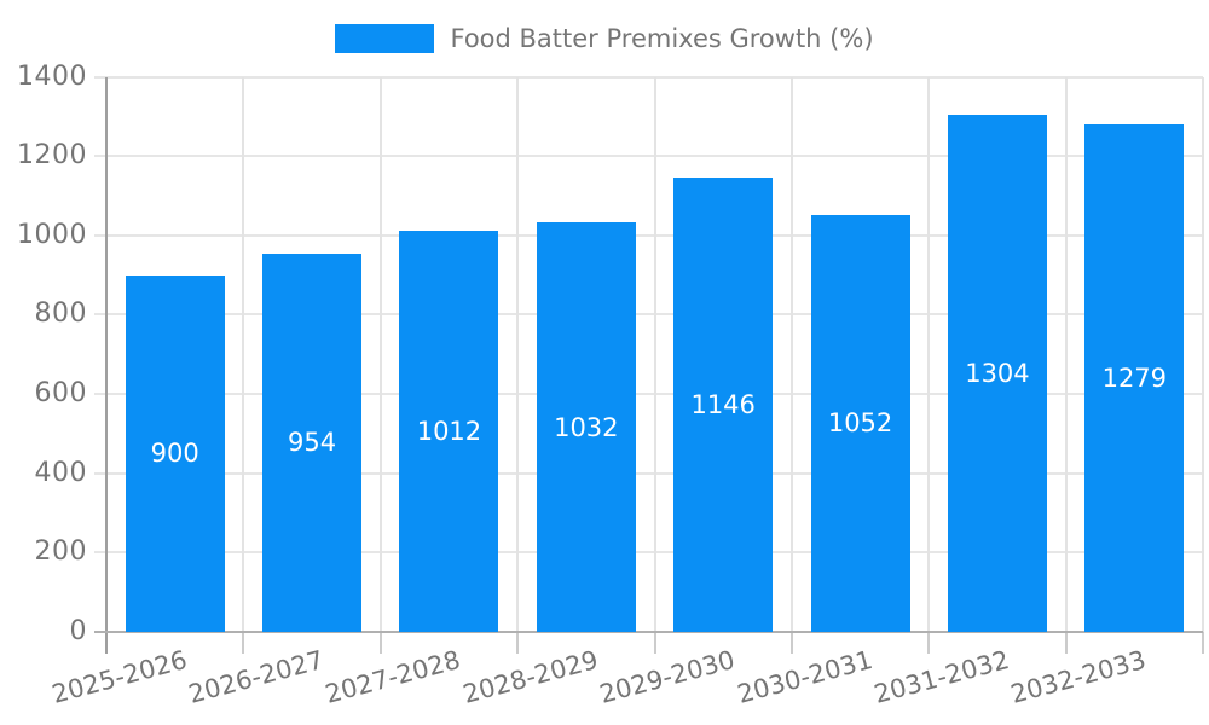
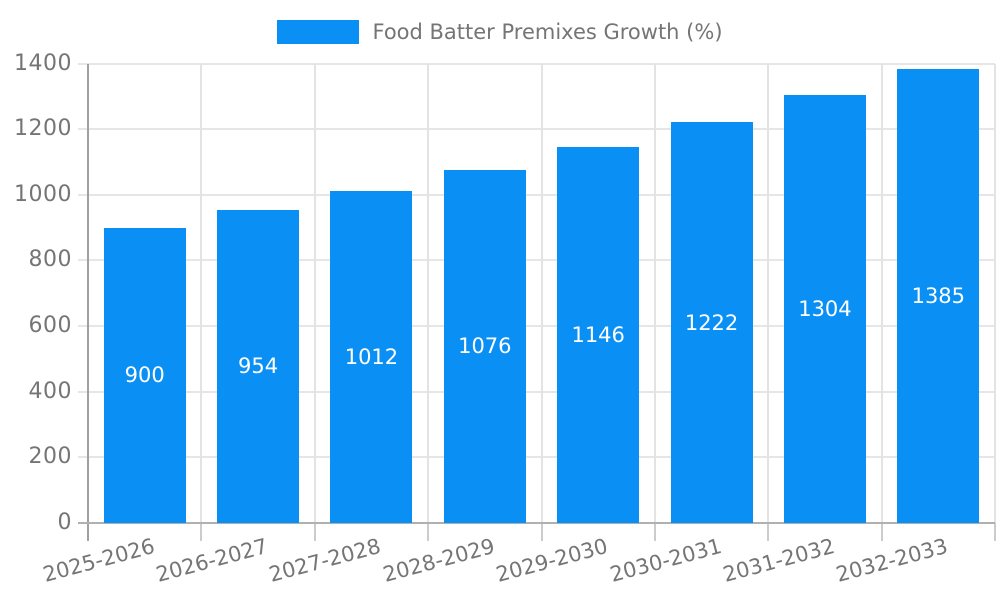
2028-2029: 1032 -> 1076
2030-2031: 1052 -> 1222
2032-2033: 1279 -> 1385
